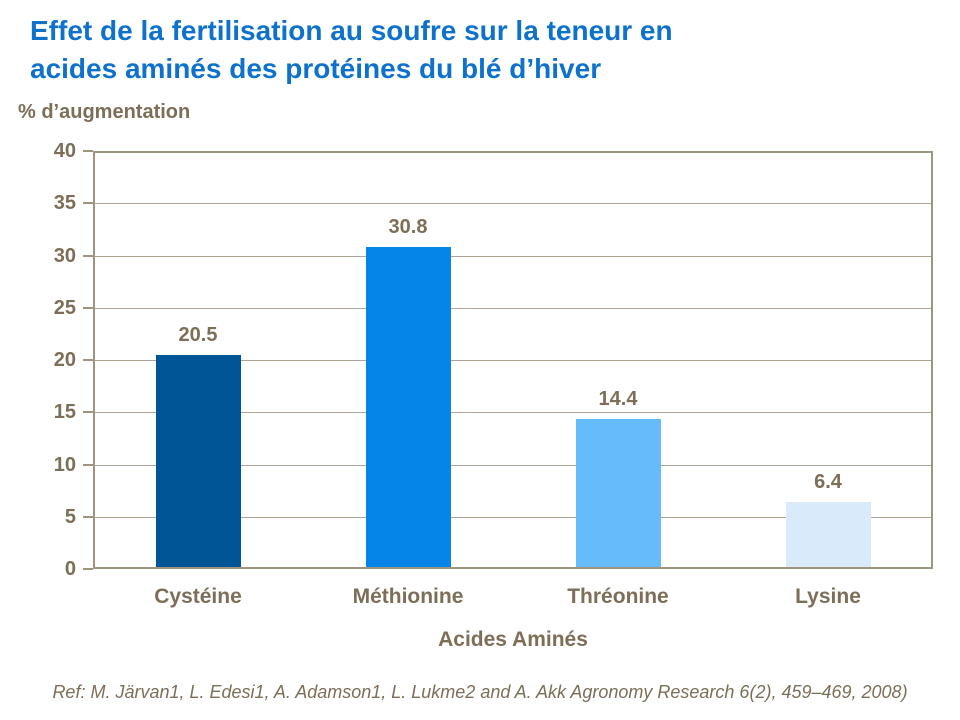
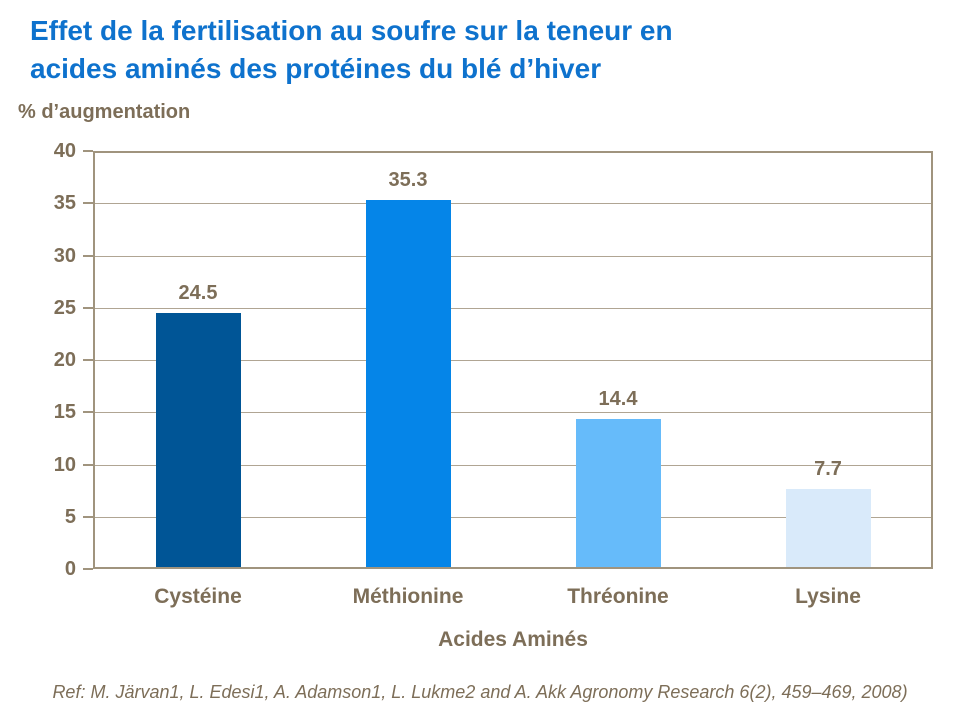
Cystéine: 20.5 -> 24.5
Méthionine: 30.8 -> 35.3
Lysine: 6.4 -> 7.7
